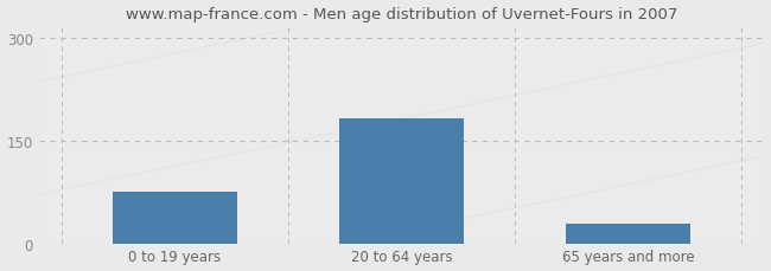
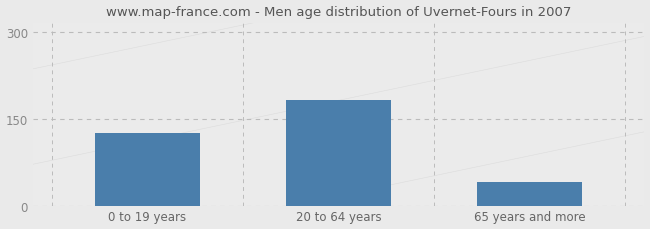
0 to 19 years: 75 -> 126
65 years and more: 28 -> 40
